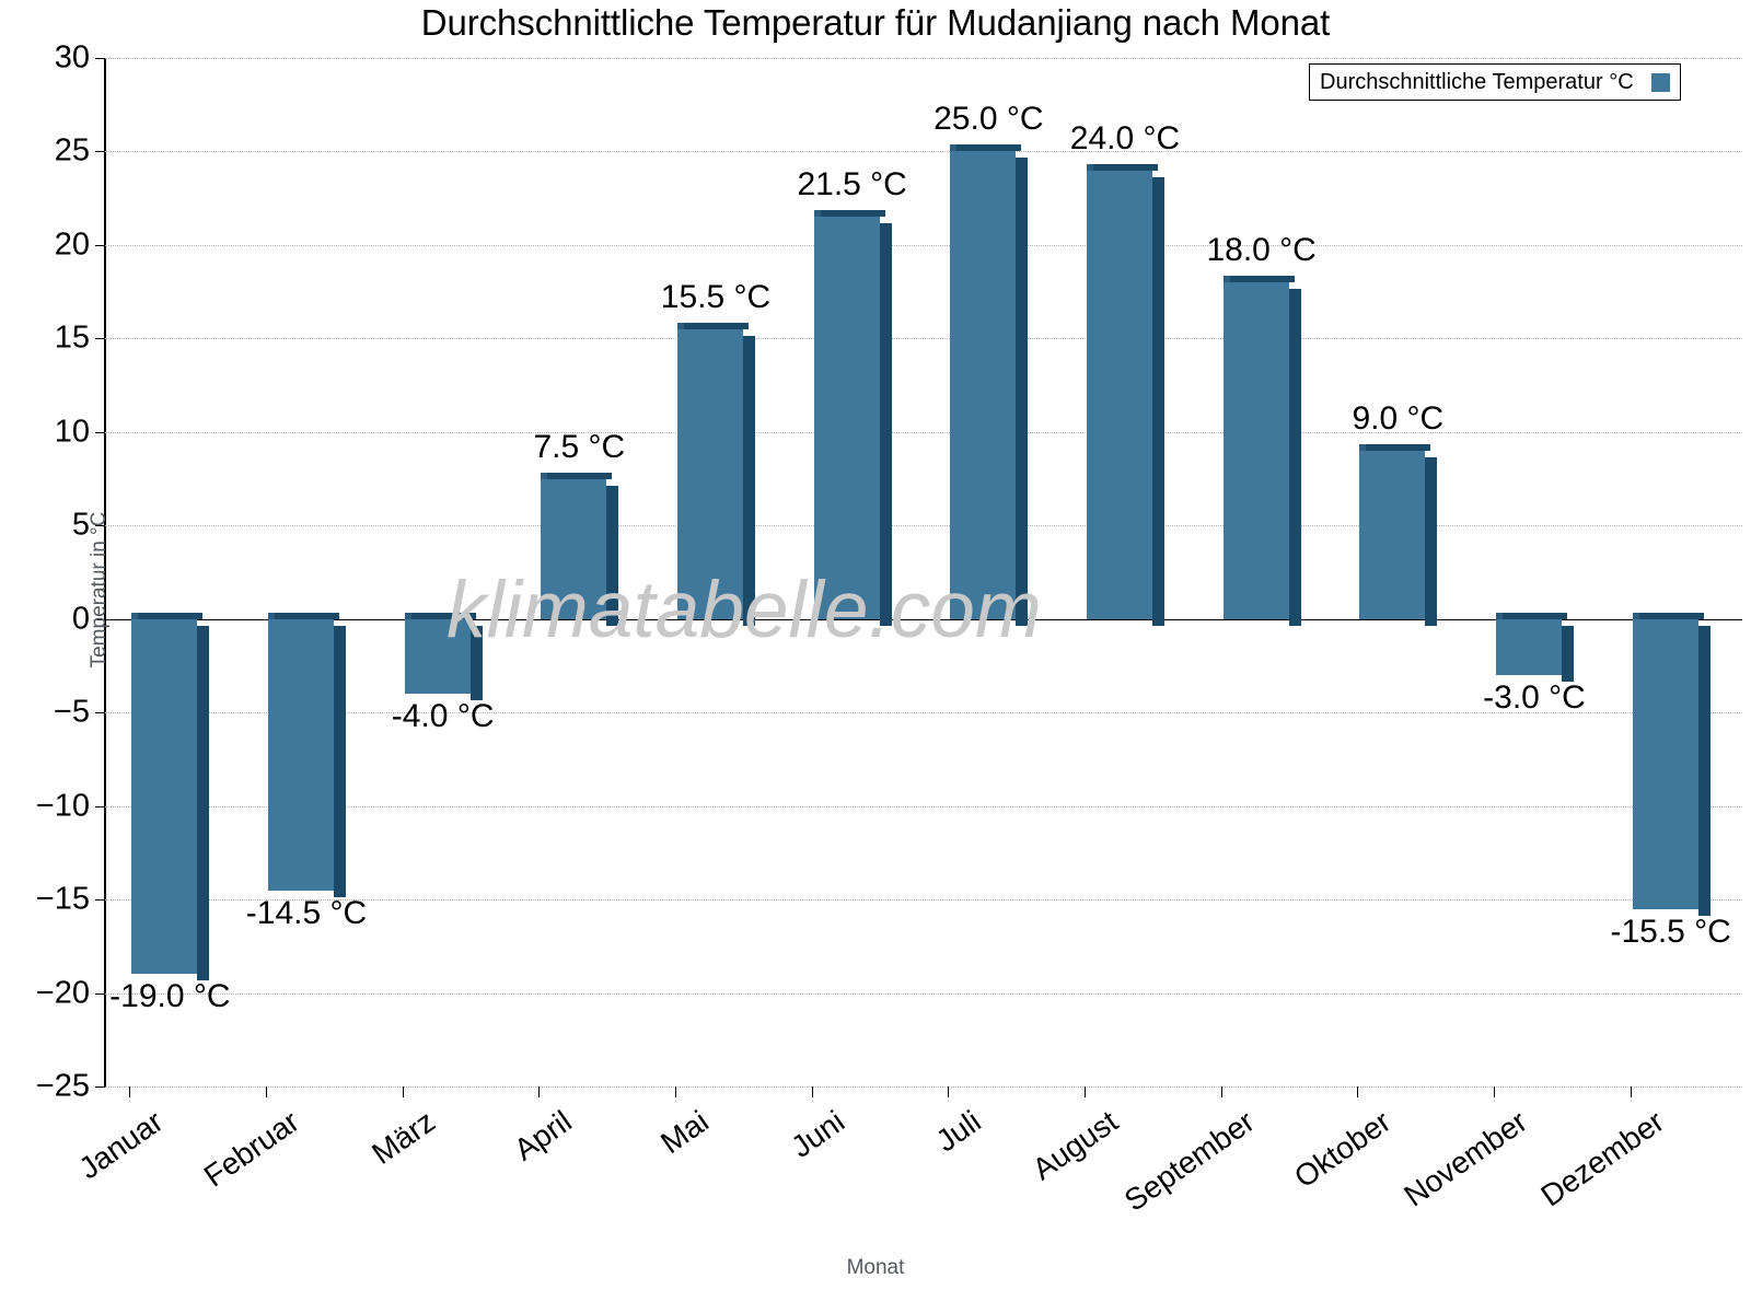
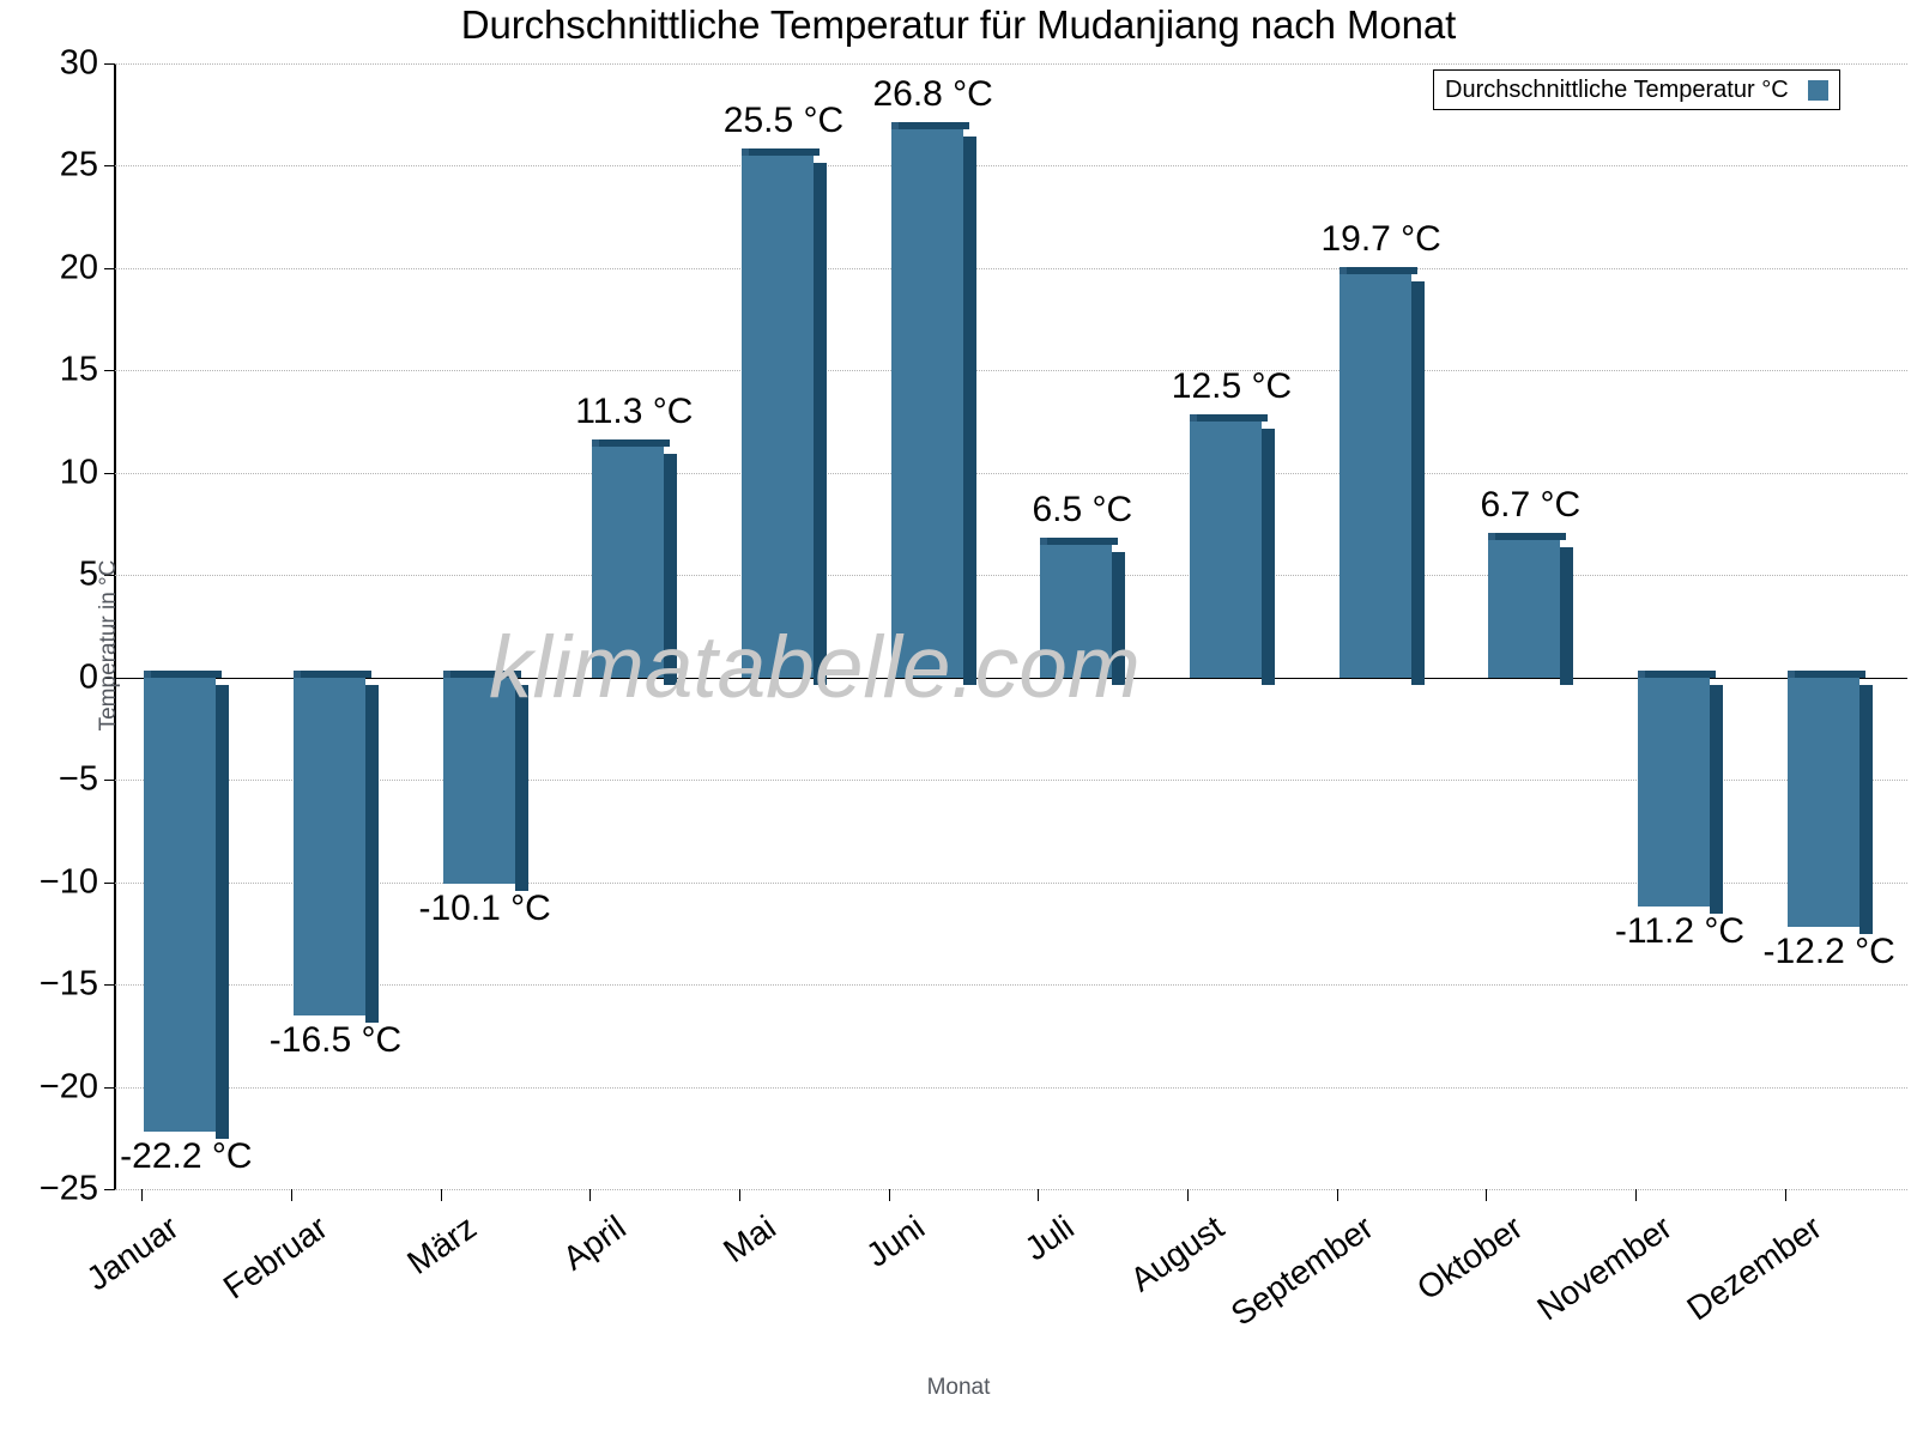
Januar: -19.0 -> -22.2
Februar: -14.5 -> -16.5
März: -4.0 -> -10.1
April: 7.5 -> 11.3
Mai: 15.5 -> 25.5
Juni: 21.5 -> 26.8
Juli: 25.0 -> 6.5
August: 24.0 -> 12.5
September: 18.0 -> 19.7
Oktober: 9.0 -> 6.7
November: -3.0 -> -11.2
Dezember: -15.5 -> -12.2
